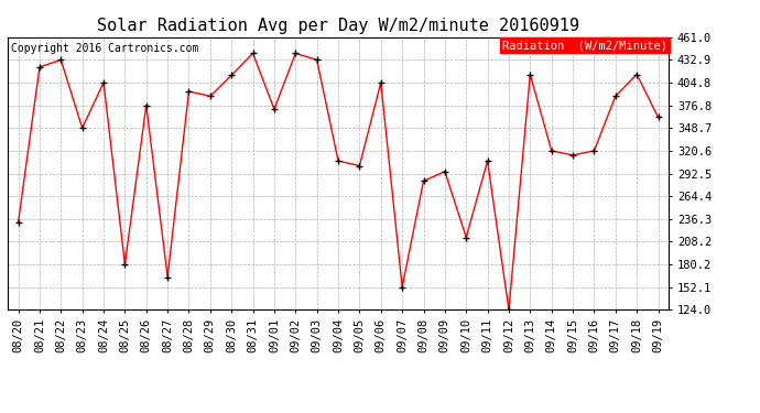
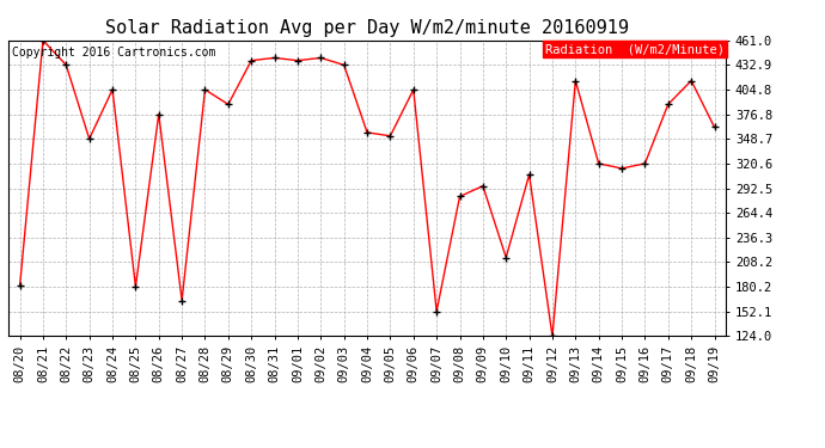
08/20: 232 -> 181
08/21: 424 -> 461
08/28: 394 -> 405
08/30: 414 -> 438
09/01: 372 -> 438
09/04: 308 -> 356
09/05: 302 -> 352
